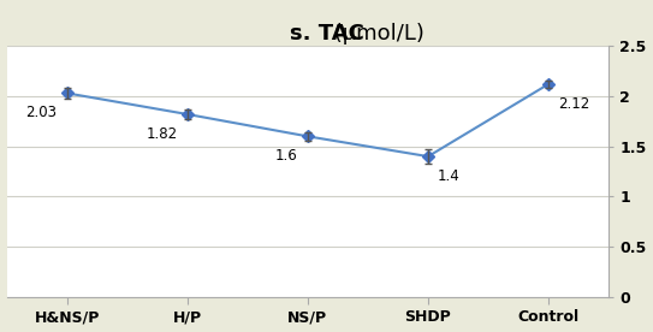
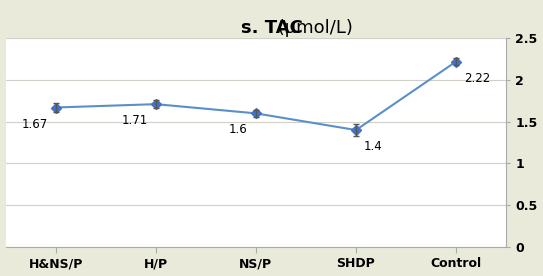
H&NS/P: 2.03 -> 1.67
H/P: 1.82 -> 1.71
Control: 2.12 -> 2.22
